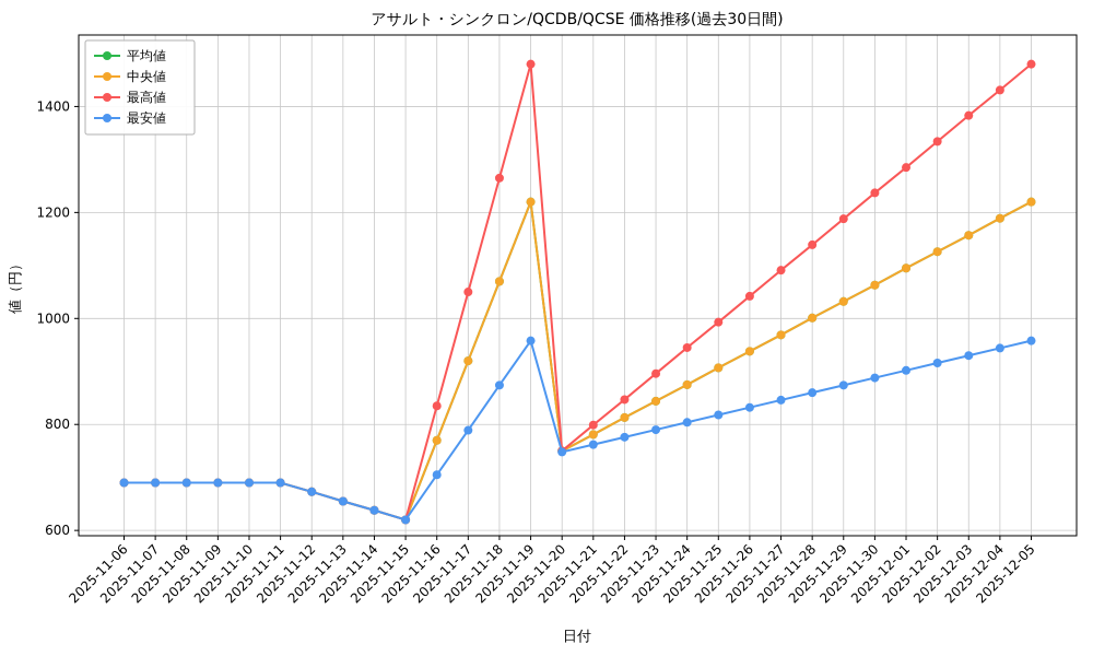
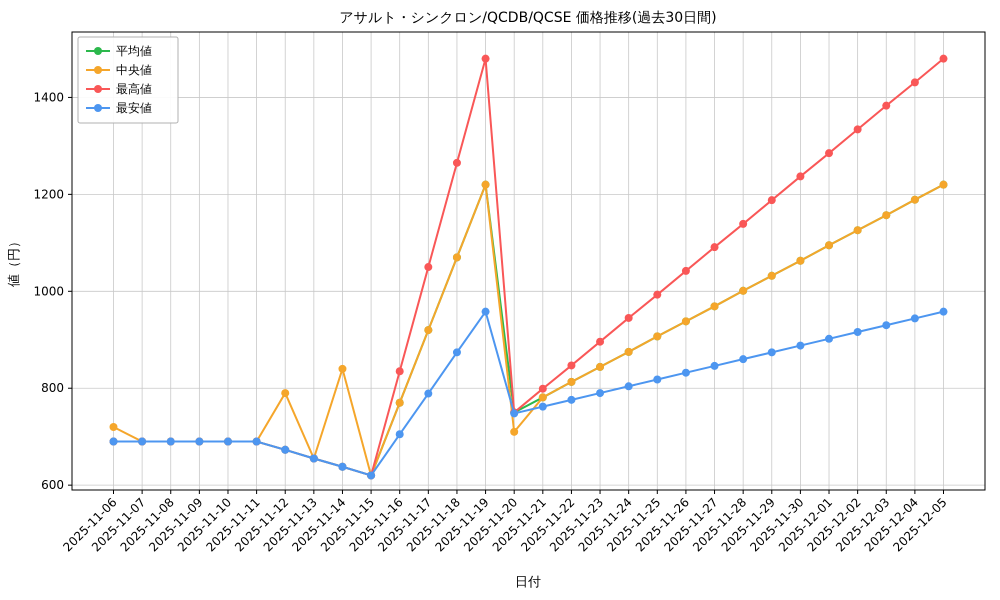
中央値/2025-11-06: 690 -> 720
中央値/2025-11-12: 670 -> 790
中央値/2025-11-14: 640 -> 840
中央値/2025-11-20: 750 -> 710
